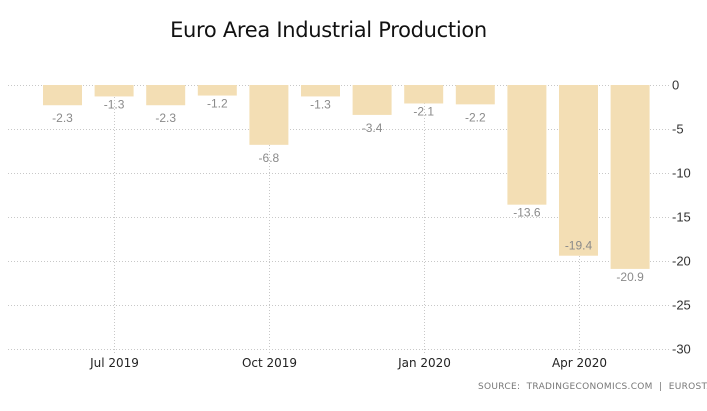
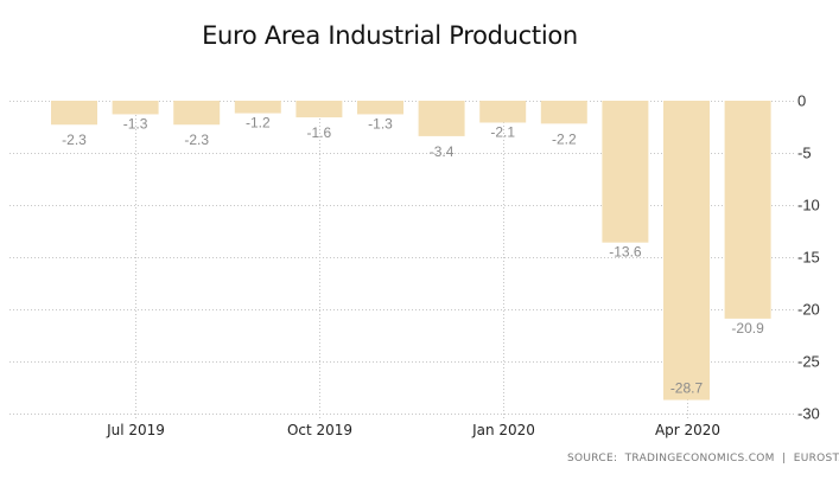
Oct 2019: -6.8 -> -1.6
Apr 2020: -19.4 -> -28.7
